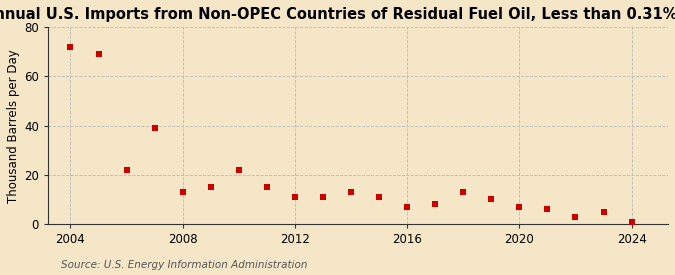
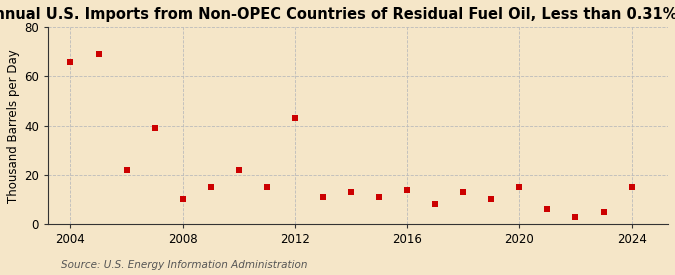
2004: 72 -> 66
2008: 13 -> 10
2012: 11 -> 43
2016: 7 -> 14
2020: 7 -> 15
2024: 1 -> 15
